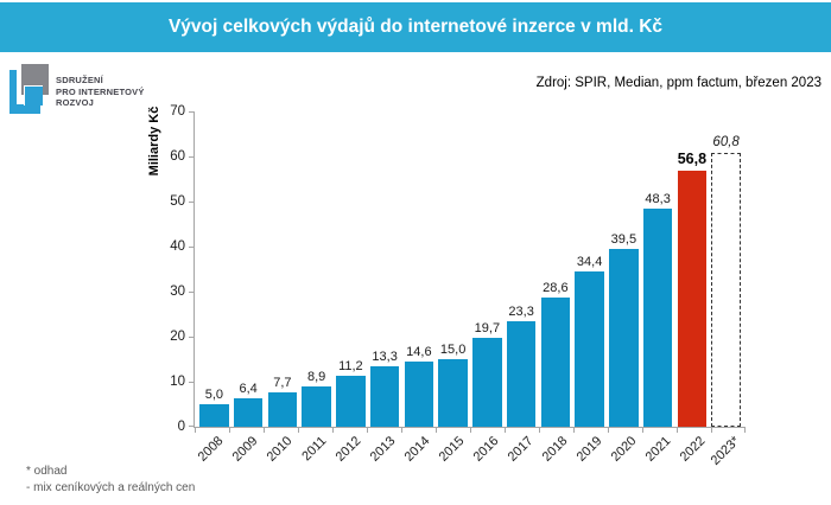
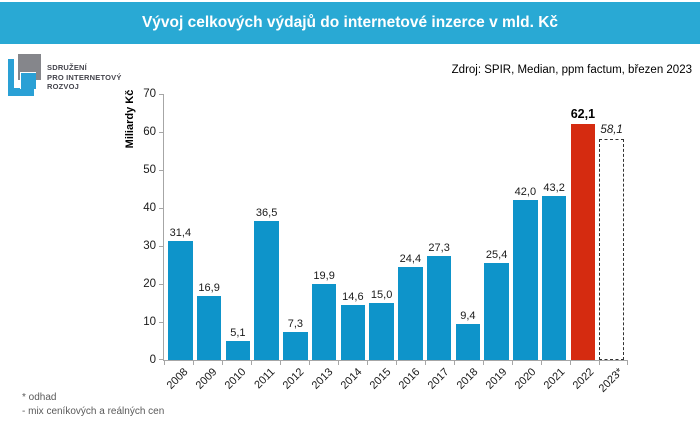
2008: 5,0 -> 31,4
2009: 6,4 -> 16,9
2010: 7,7 -> 5,1
2011: 8,9 -> 36,5
2012: 11,2 -> 7,3
2013: 13,3 -> 19,9
2016: 19,7 -> 24,4
2017: 23,3 -> 27,3
2018: 28,6 -> 9,4
2019: 34,4 -> 25,4
2020: 39,5 -> 42,0
2021: 48,3 -> 43,2
2022: 56,8 -> 62,1
2023*: 60,8 -> 58,1
